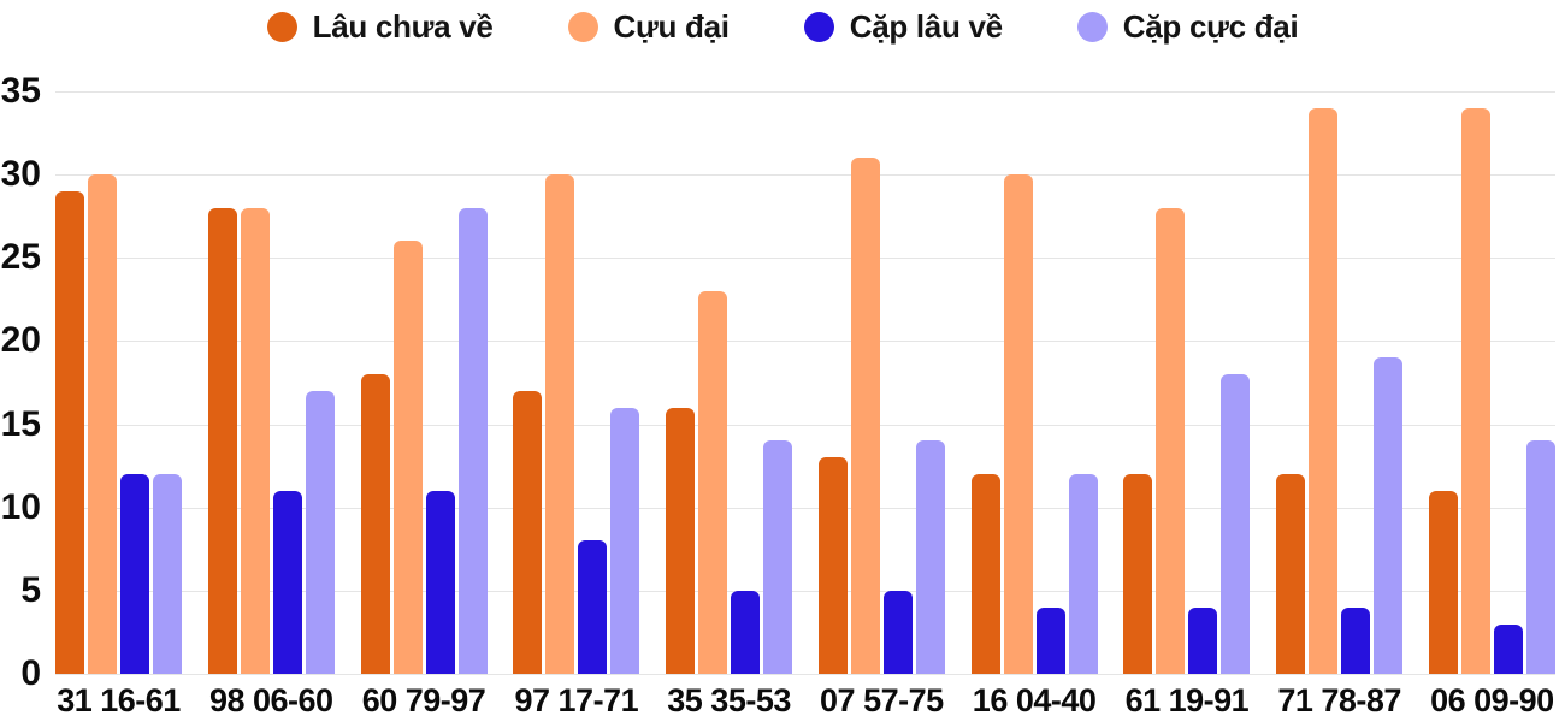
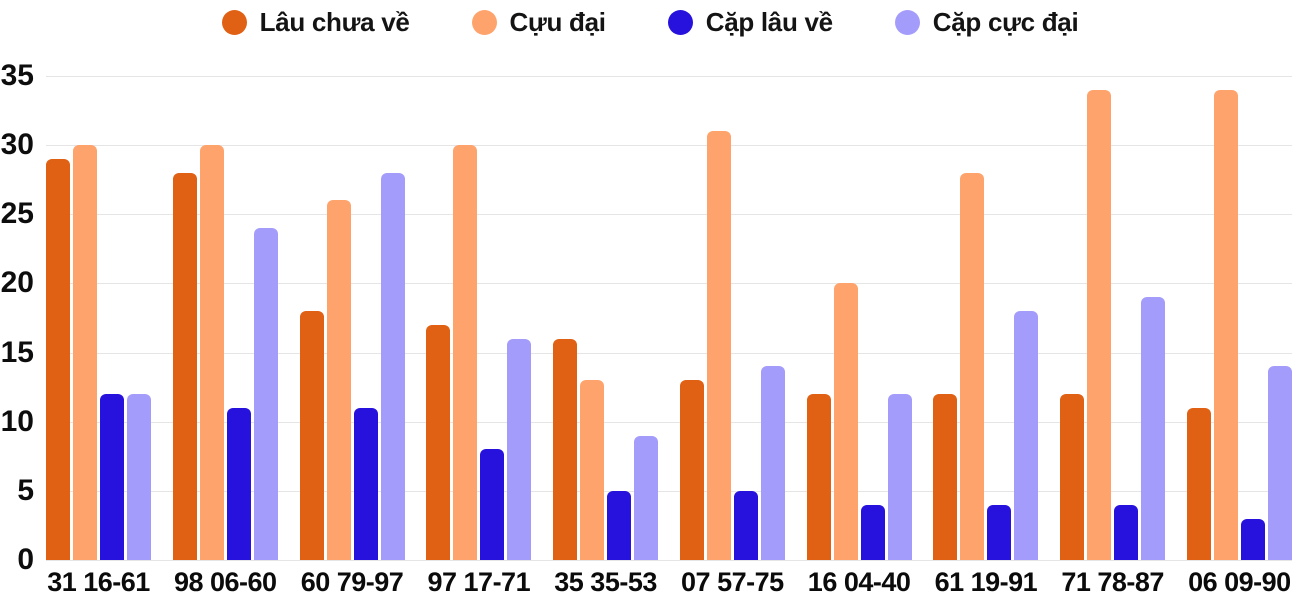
Cựu đại/98 06-60: 28 -> 30
Cặp cực đại/98 06-60: 17 -> 24
Cựu đại/35 35-53: 23 -> 13
Cặp cực đại/35 35-53: 14 -> 9
Cựu đại/16 04-40: 30 -> 20
